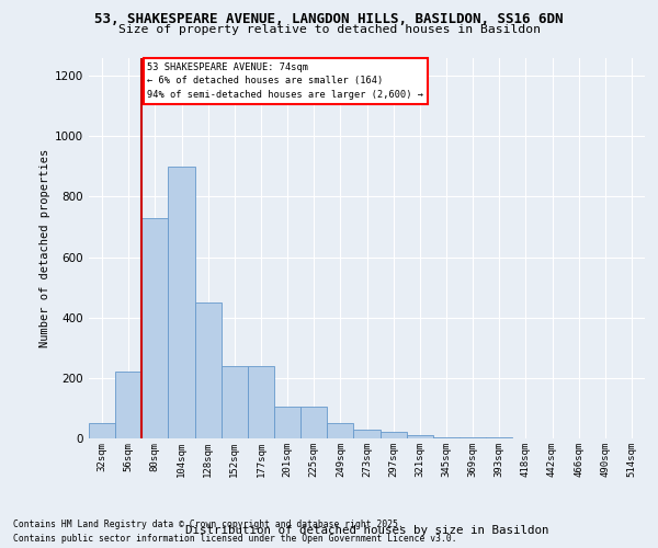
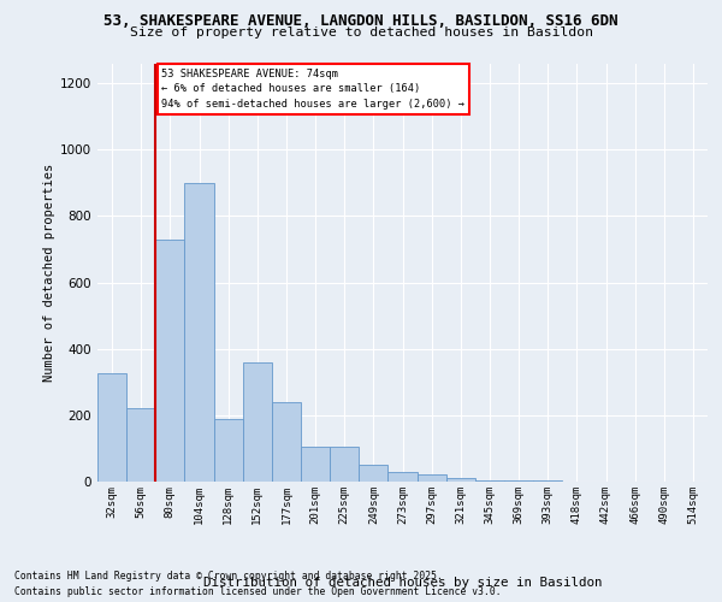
32sqm: 50 -> 325
128sqm: 450 -> 190
152sqm: 240 -> 360
